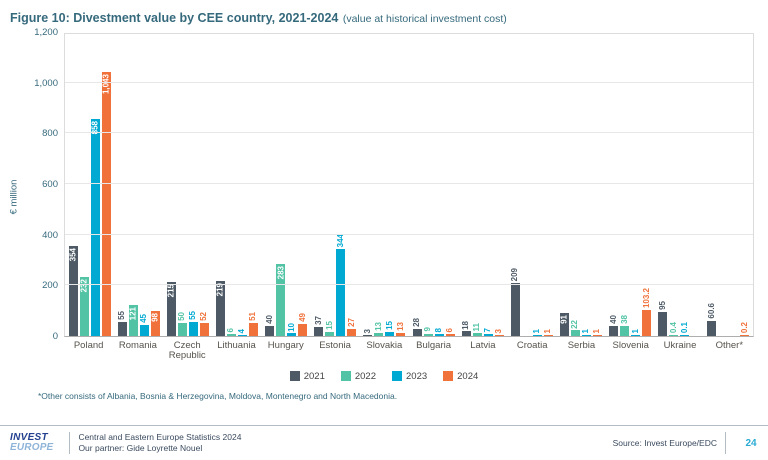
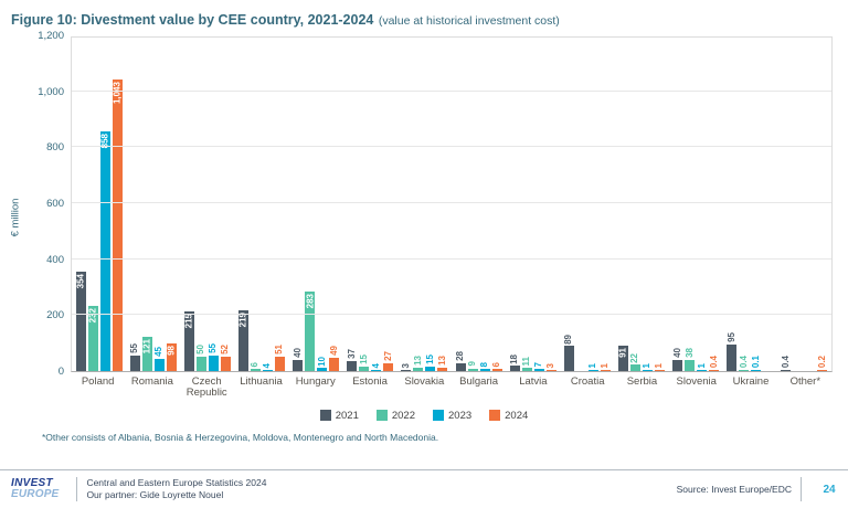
2023/Estonia: 344 -> 4
2021/Croatia: 209 -> 89
2024/Slovenia: 103.2 -> 0.4
2021/Other*: 60.6 -> 0.4
